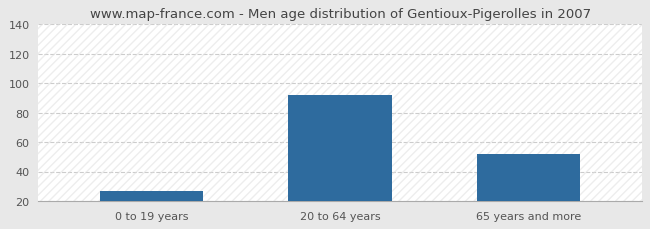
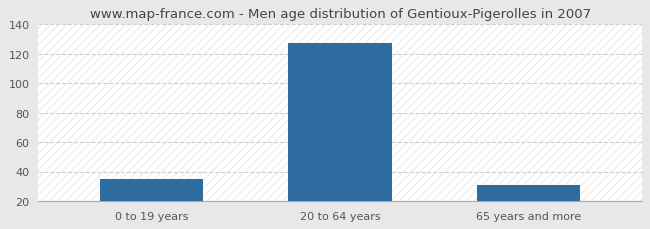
0 to 19 years: 27 -> 35
20 to 64 years: 92 -> 127
65 years and more: 52 -> 31
